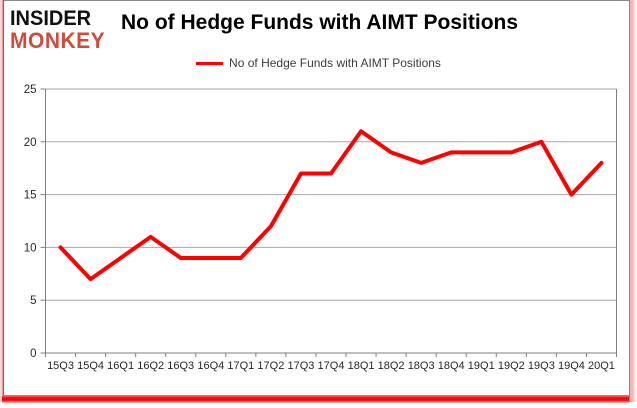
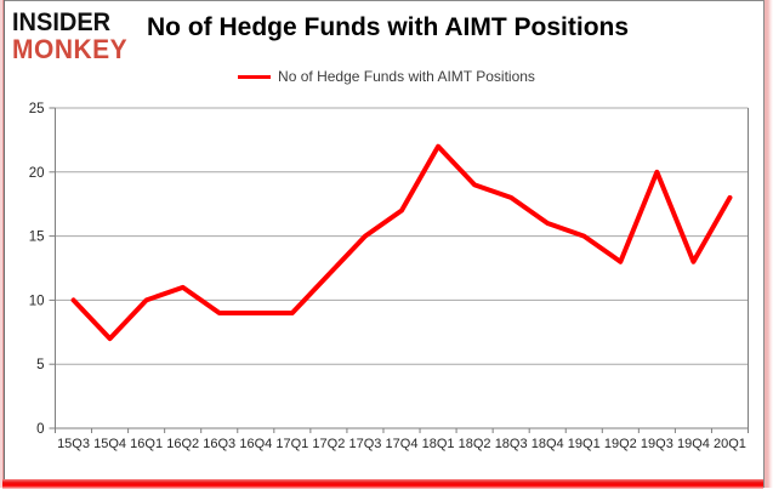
16Q1: 9 -> 10
17Q3: 17 -> 15
18Q1: 21 -> 22
18Q4: 19 -> 16
19Q1: 19 -> 15
19Q2: 19 -> 13
19Q4: 15 -> 13
